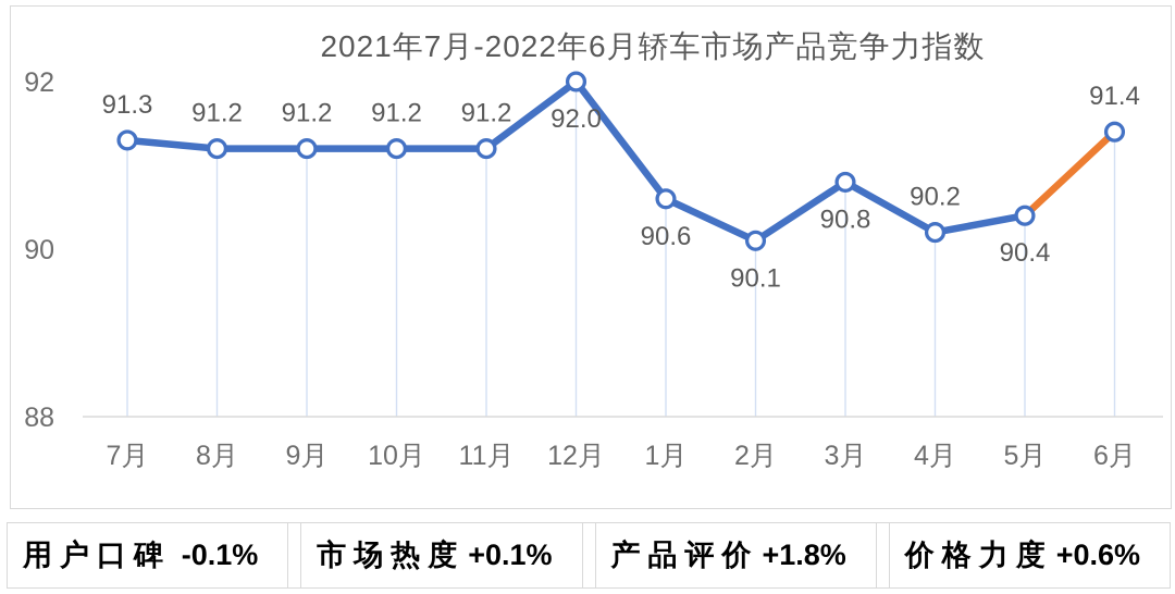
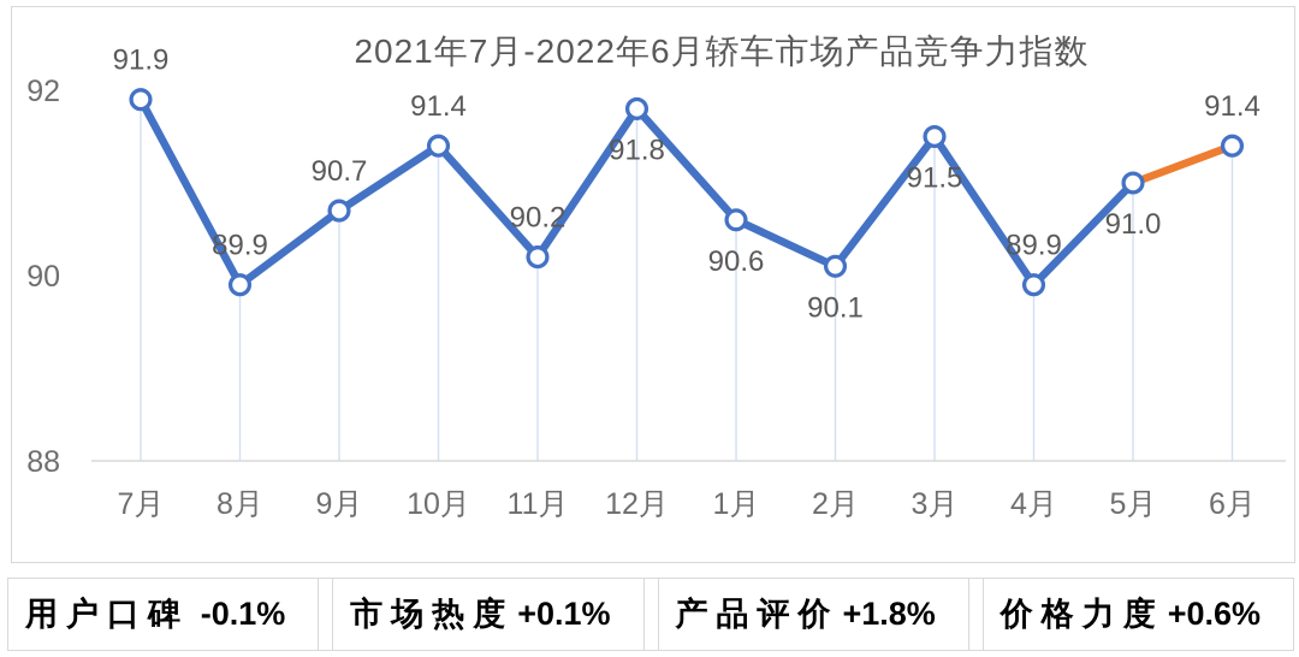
7月: 91.3 -> 91.9
8月: 91.2 -> 89.9
9月: 91.2 -> 90.7
10月: 91.2 -> 91.4
11月: 91.2 -> 90.2
12月: 92.0 -> 91.8
3月: 90.8 -> 91.5
4月: 90.2 -> 89.9
5月: 90.4 -> 91.0
